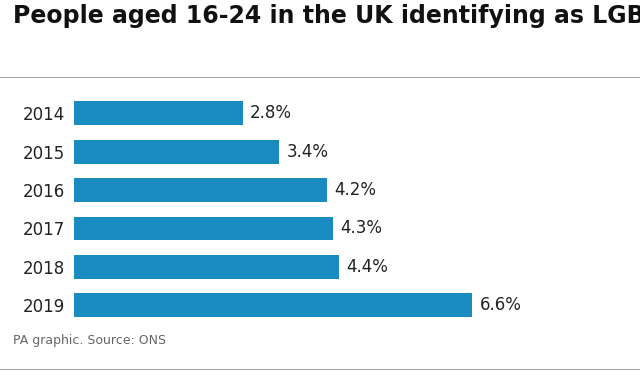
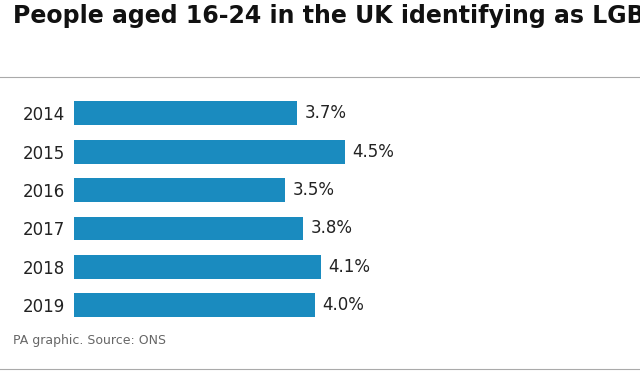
2014: 2.8% -> 3.7%
2015: 3.4% -> 4.5%
2016: 4.2% -> 3.5%
2017: 4.3% -> 3.8%
2018: 4.4% -> 4.1%
2019: 6.6% -> 4.0%
